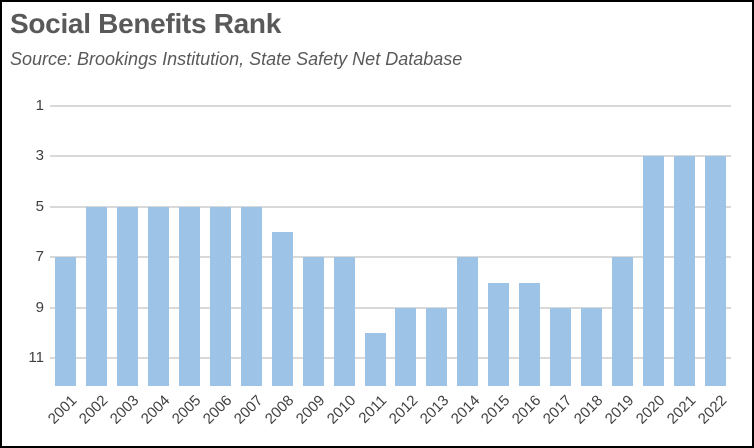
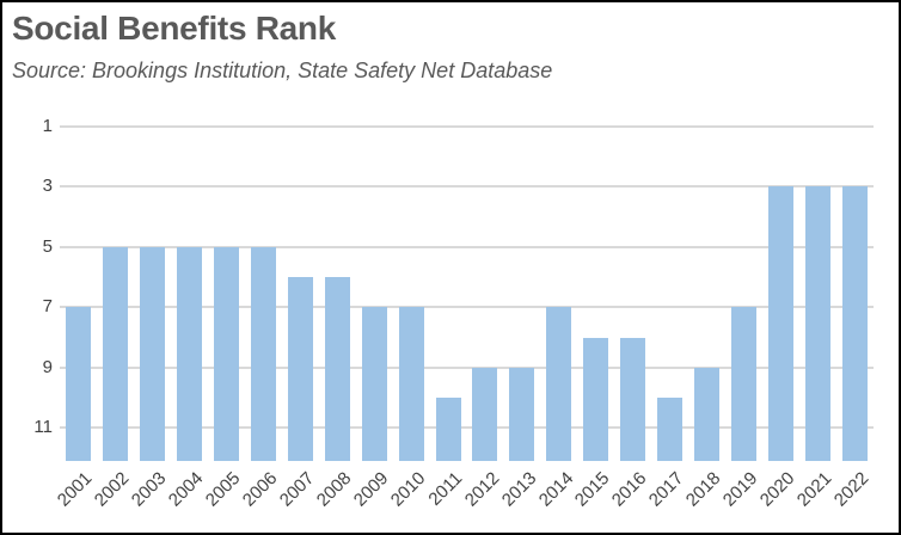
2007: 5 -> 6
2017: 9 -> 10
